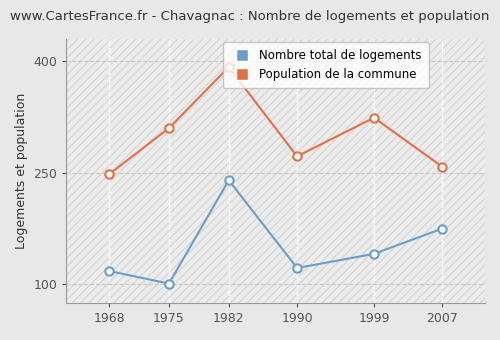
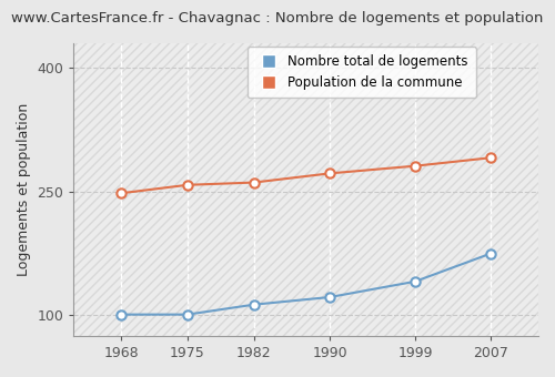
Nombre total de logements/1968: 118 -> 101
Population de la commune/1975: 310 -> 258
Nombre total de logements/1982: 240 -> 113
Population de la commune/1982: 392 -> 261
Population de la commune/1999: 324 -> 281
Population de la commune/2007: 258 -> 291
